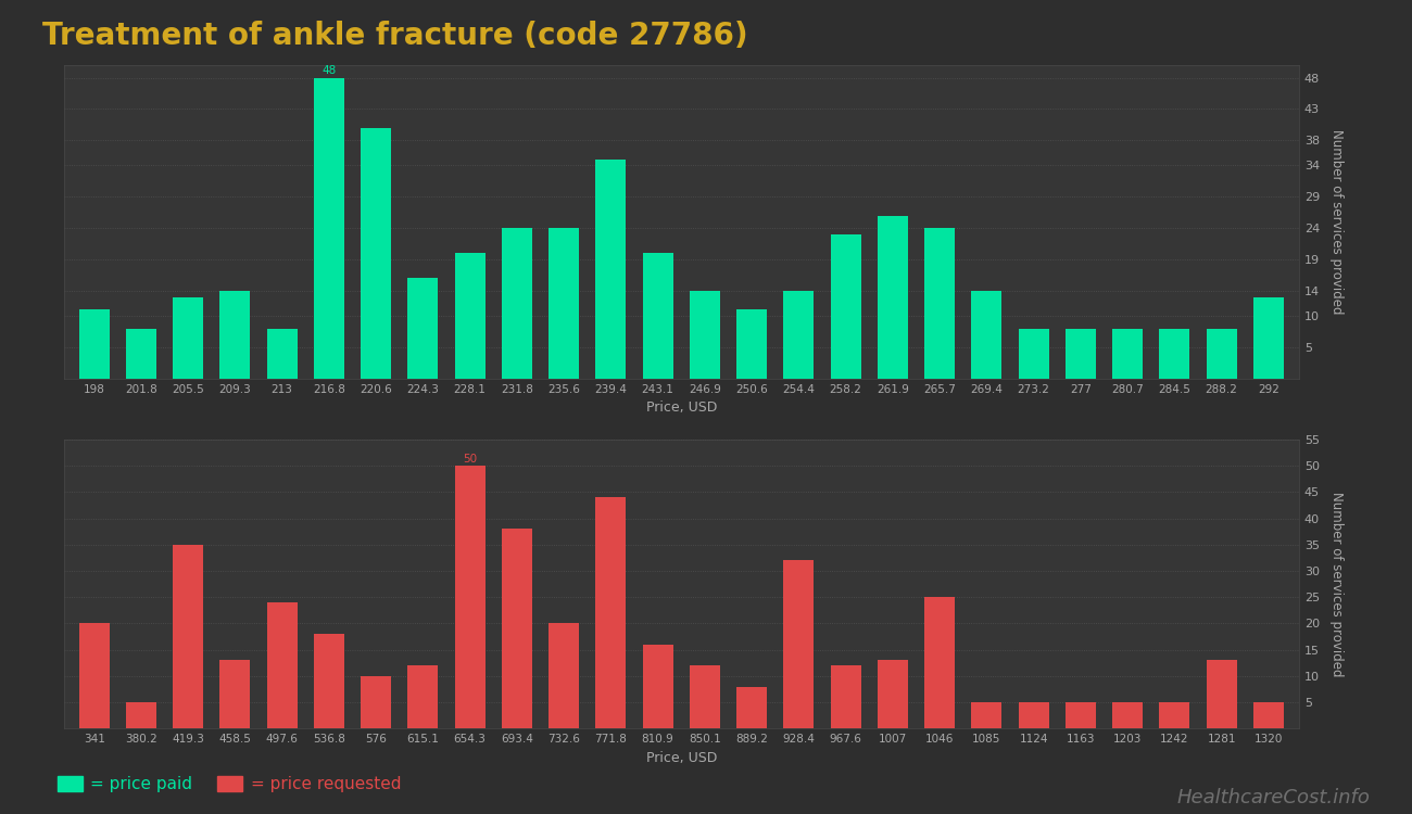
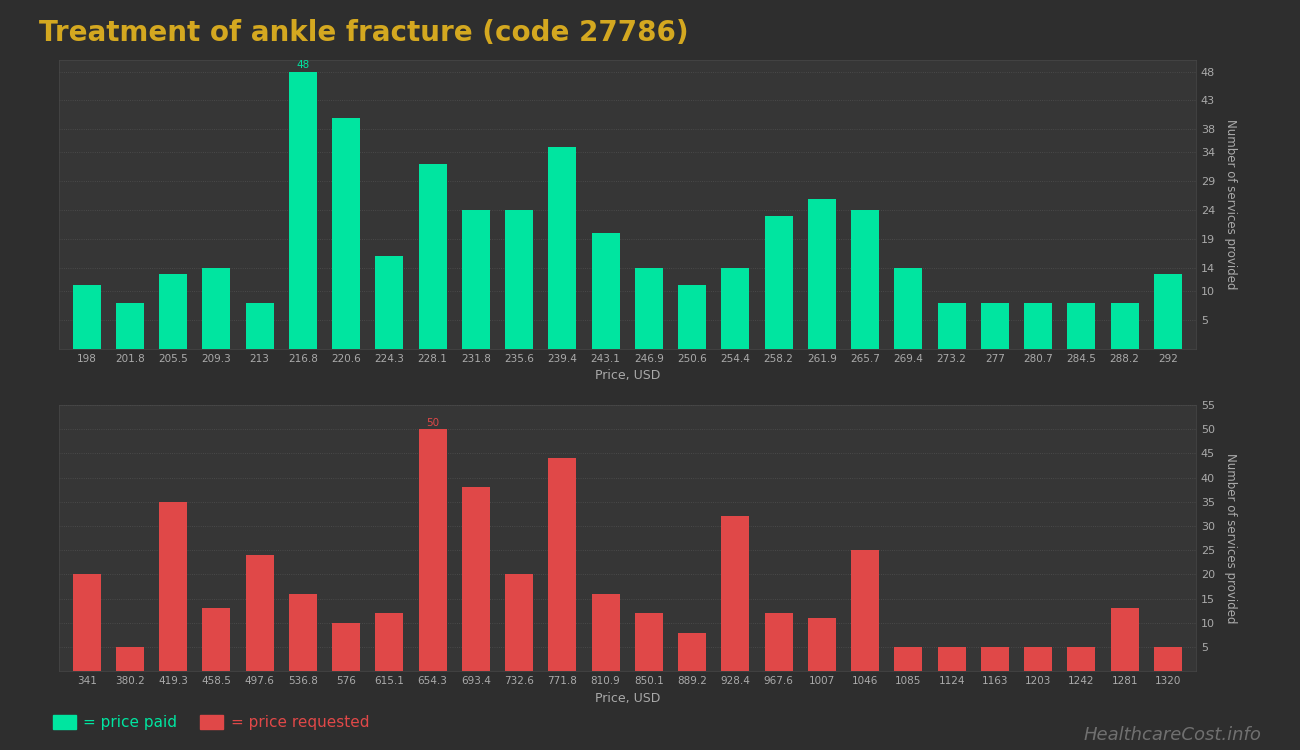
228.1: 20 -> 32
536.8: 18 -> 16
1007: 13 -> 11
